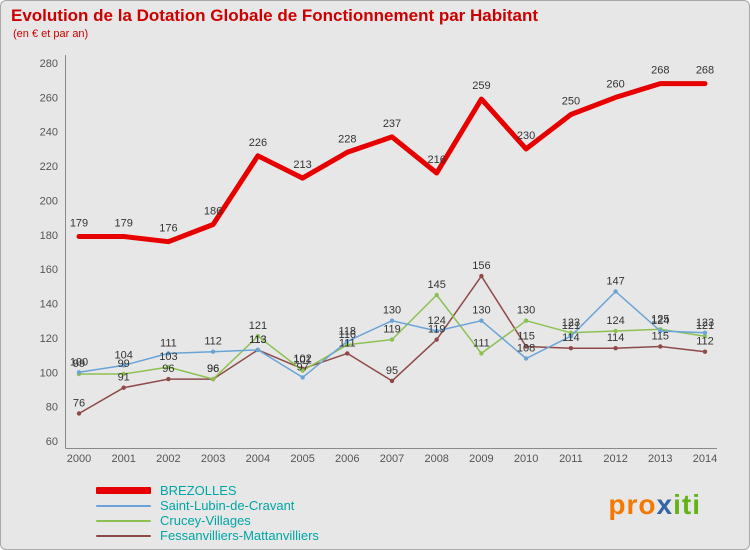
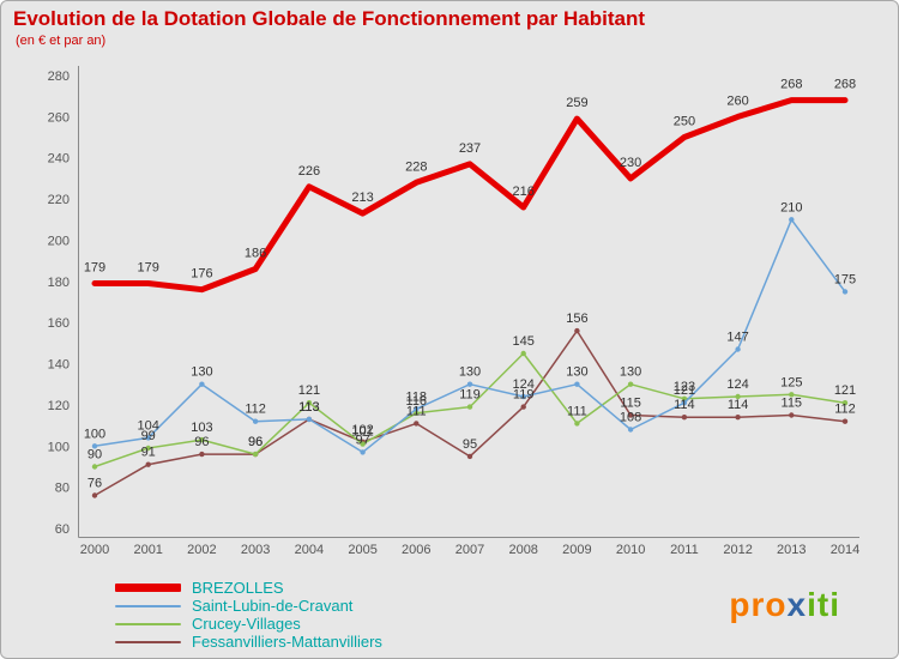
Crucey-Villages/2000: 99 -> 90
Saint-Lubin-de-Cravant/2002: 111 -> 130
Saint-Lubin-de-Cravant/2013: 124 -> 210
Saint-Lubin-de-Cravant/2014: 123 -> 175
